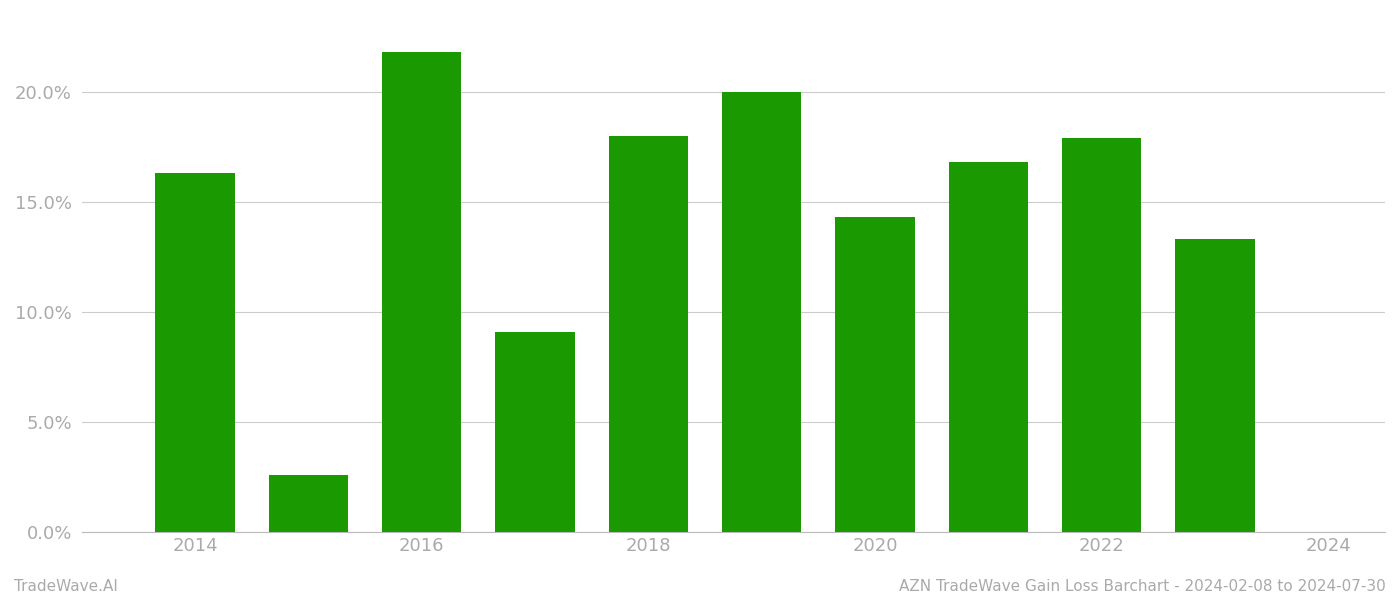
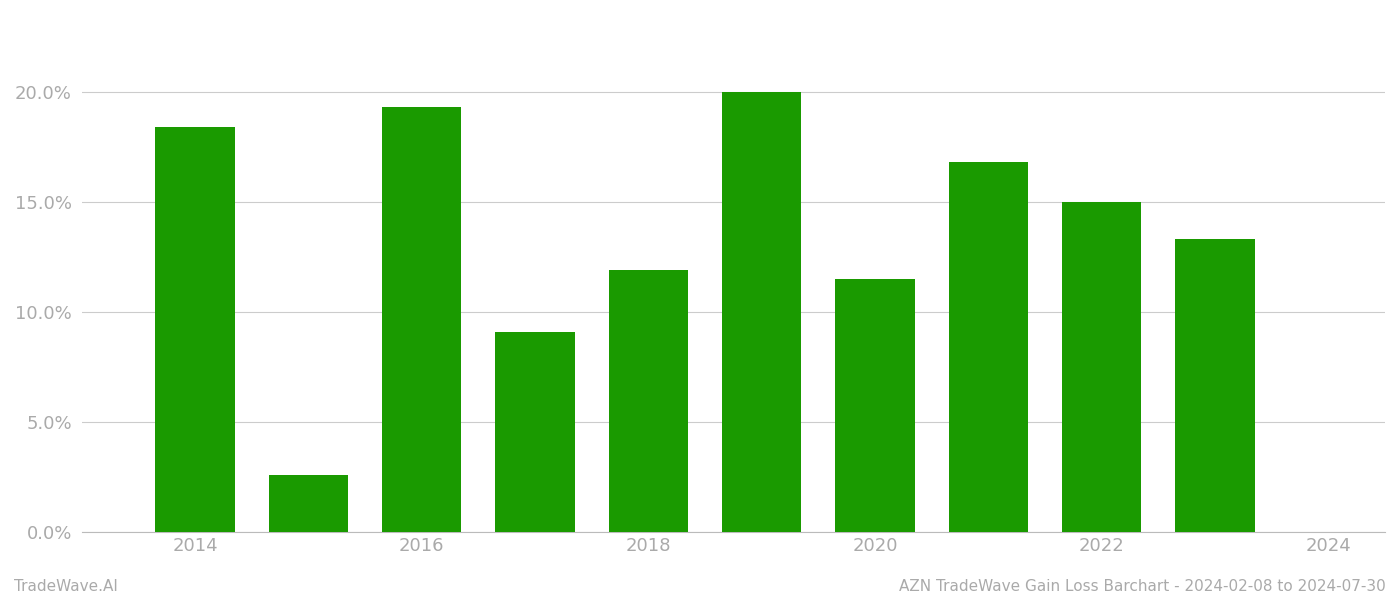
2014: 16.3% -> 18.4%
2016: 21.8% -> 19.3%
2018: 18.0% -> 11.9%
2020: 14.3% -> 11.5%
2022: 17.9% -> 15.0%
